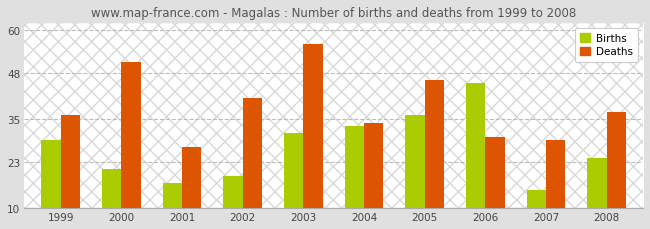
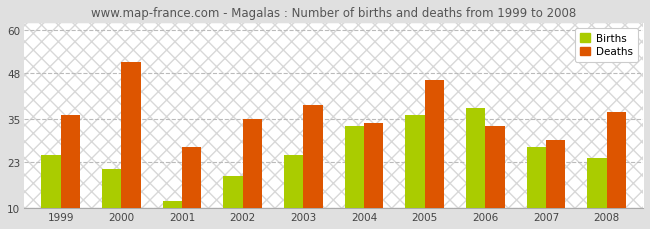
Births/1999: 29 -> 25
Births/2001: 17 -> 12
Deaths/2002: 41 -> 35
Births/2003: 31 -> 25
Deaths/2003: 56 -> 39
Births/2006: 45 -> 38
Deaths/2006: 30 -> 33
Births/2007: 15 -> 27
